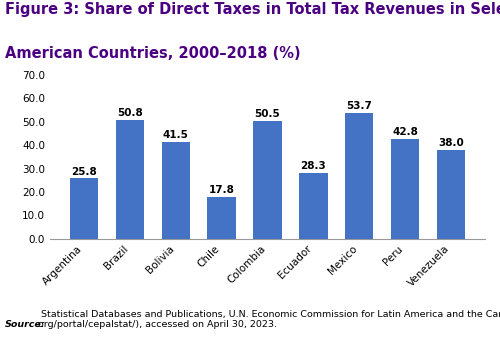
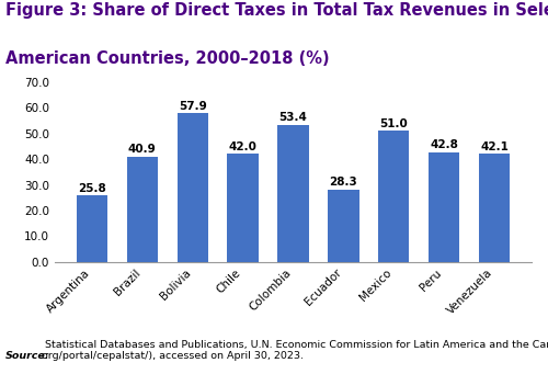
Brazil: 50.8 -> 40.9
Bolivia: 41.5 -> 57.9
Chile: 17.8 -> 42.0
Colombia: 50.5 -> 53.4
Mexico: 53.7 -> 51.0
Venezuela: 38.0 -> 42.1
